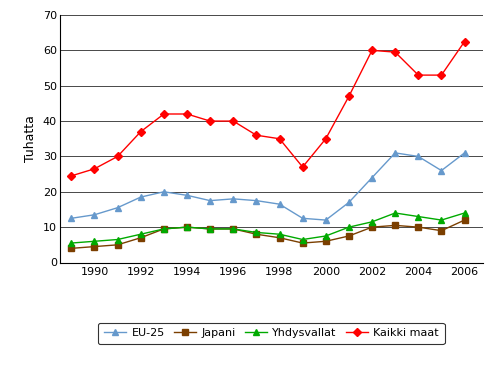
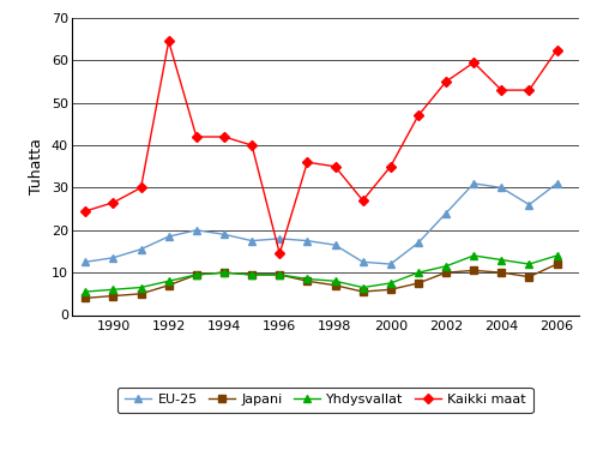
Kaikki maat/1992: 37.0 -> 64.5
Kaikki maat/1996: 40.0 -> 14.5
Kaikki maat/2002: 60.0 -> 55.0
